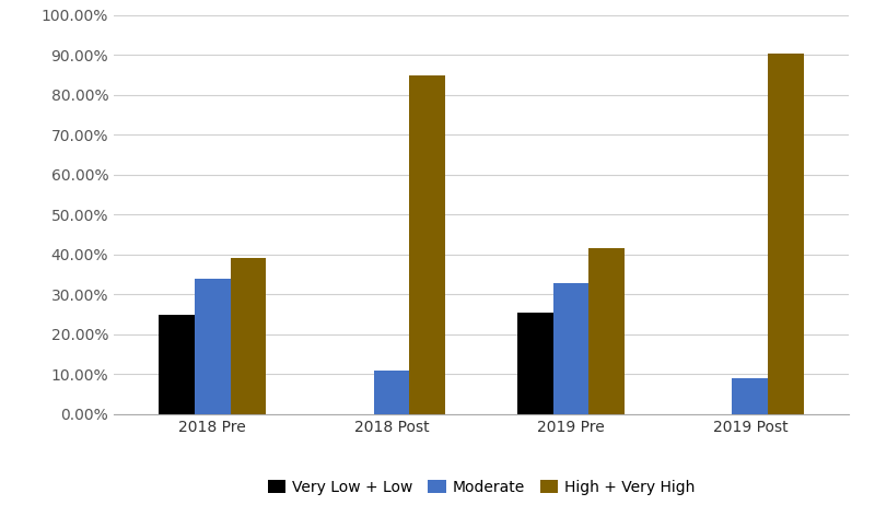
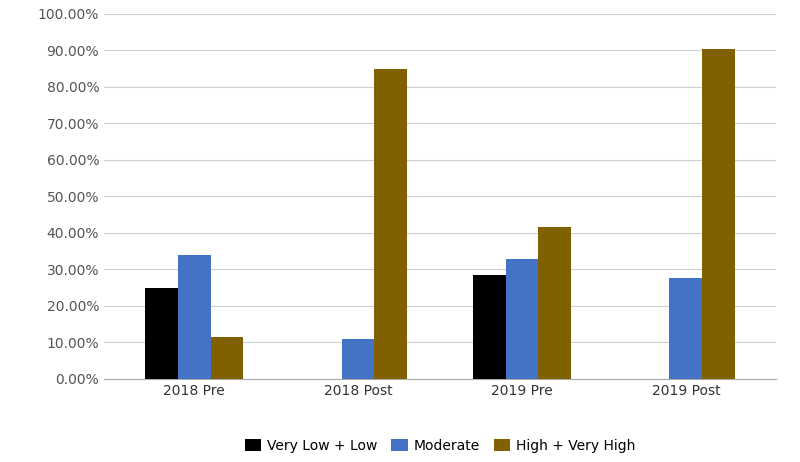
High + Very High/2018 Pre: 39.0% -> 11.5%
Very Low + Low/2019 Pre: 25.5% -> 28.5%
Moderate/2019 Post: 9.0% -> 27.5%
